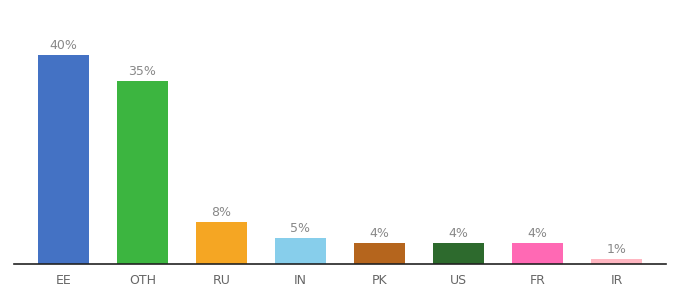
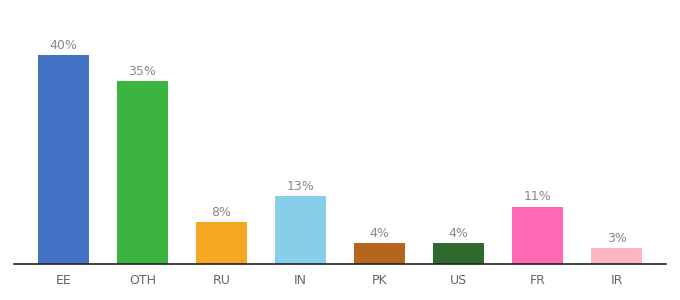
IN: 5% -> 13%
FR: 4% -> 11%
IR: 1% -> 3%
